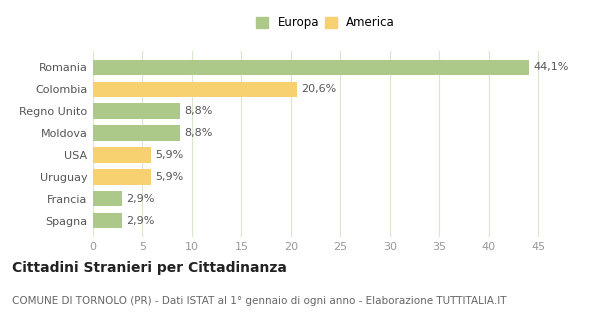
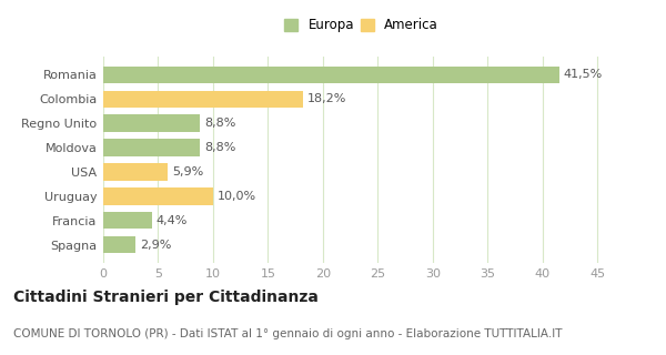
Romania: 44,1% -> 41,5%
Colombia: 20,6% -> 18,2%
Uruguay: 5,9% -> 10,0%
Francia: 2,9% -> 4,4%
